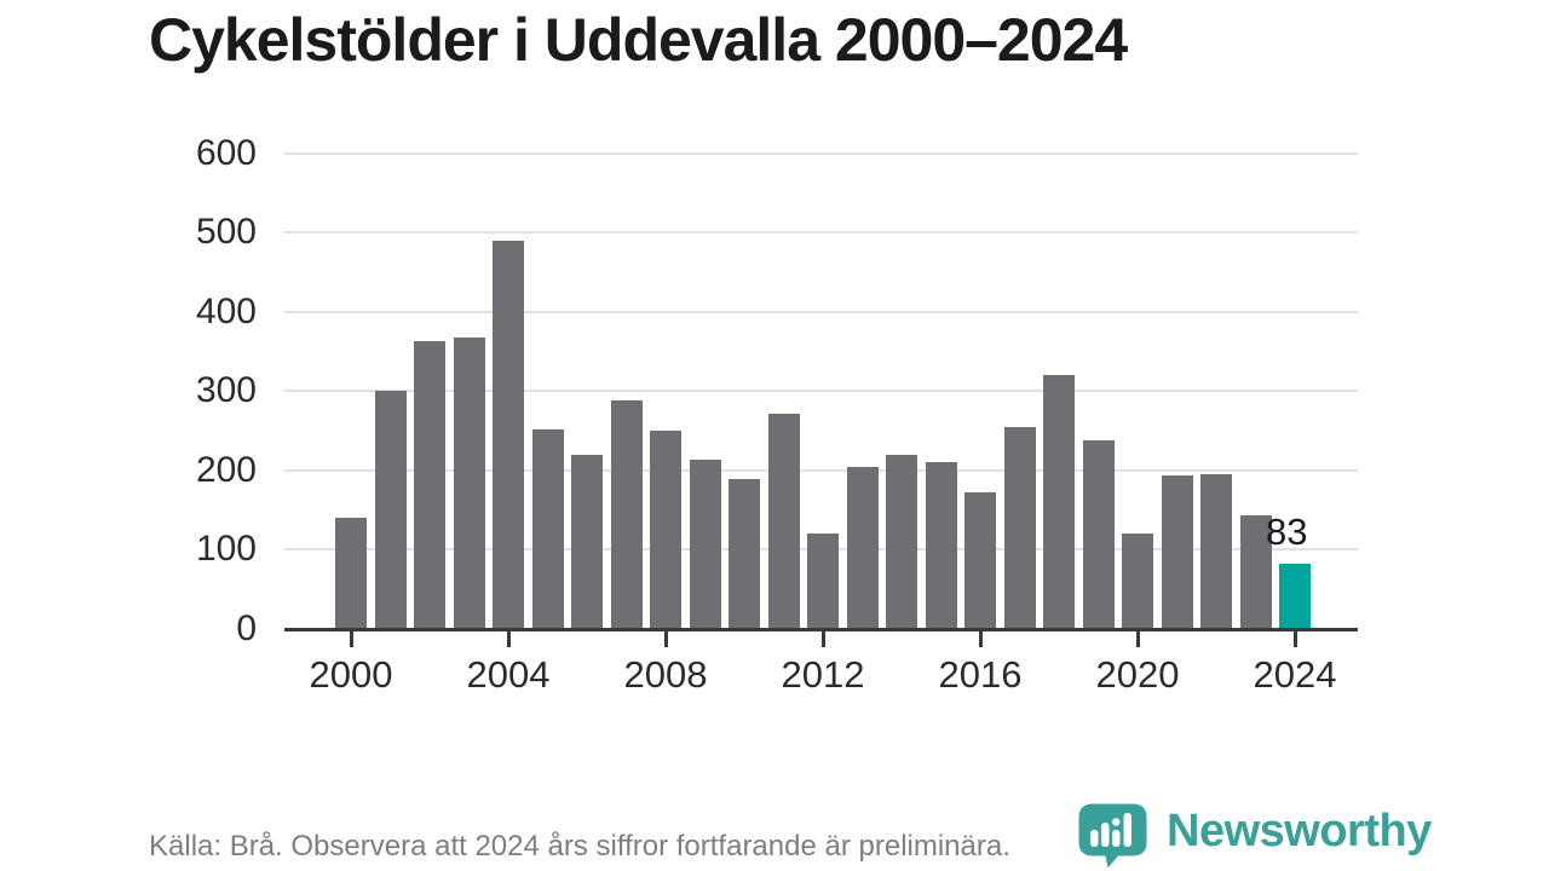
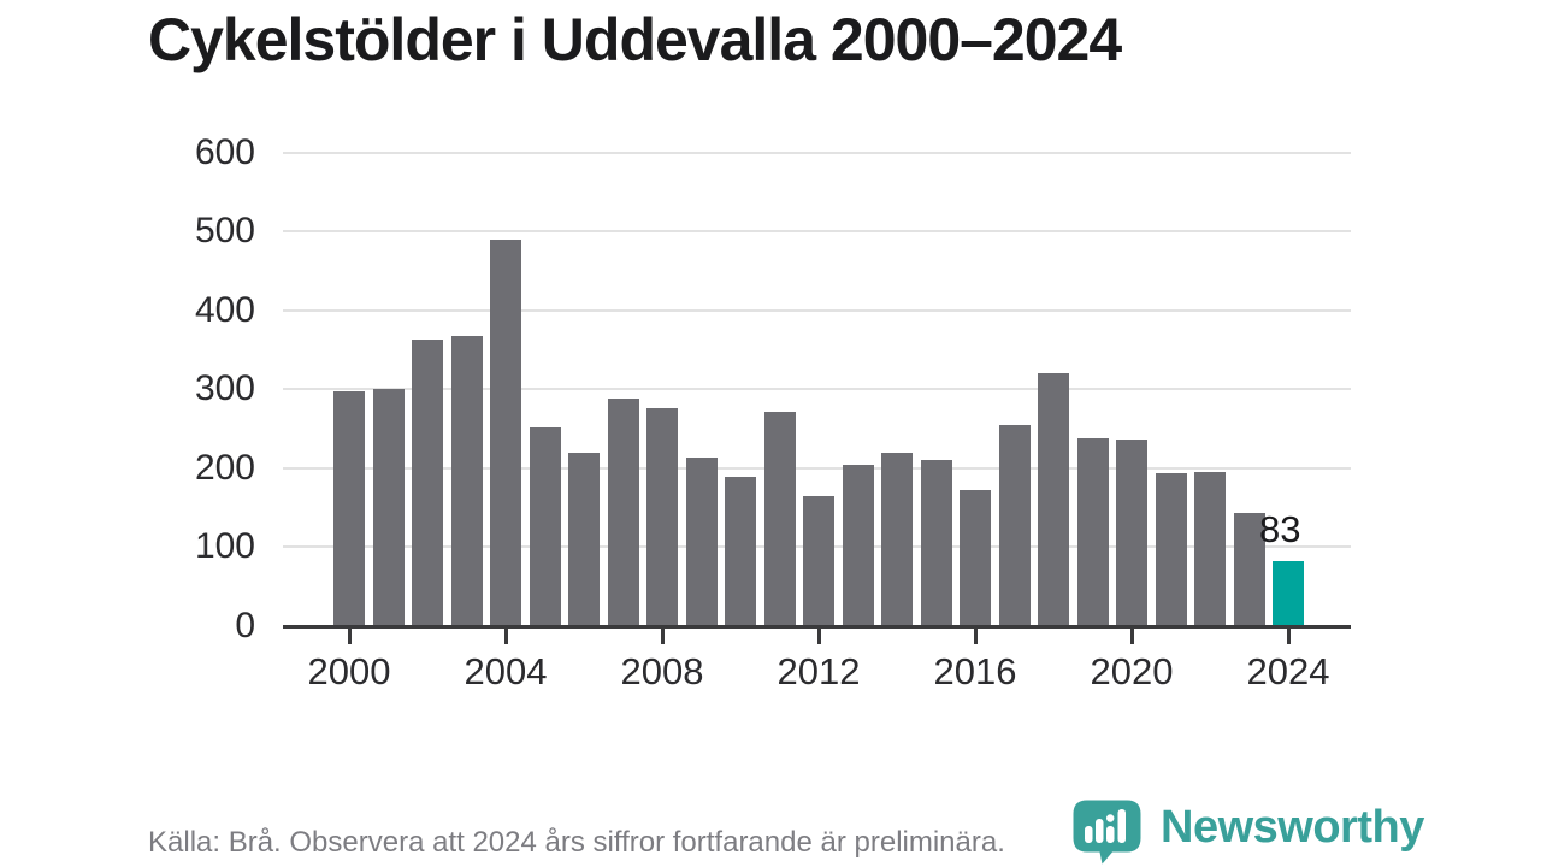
2000: 140 -> 300
2008: 250 -> 280
2012: 120 -> 160
2020: 120 -> 240
